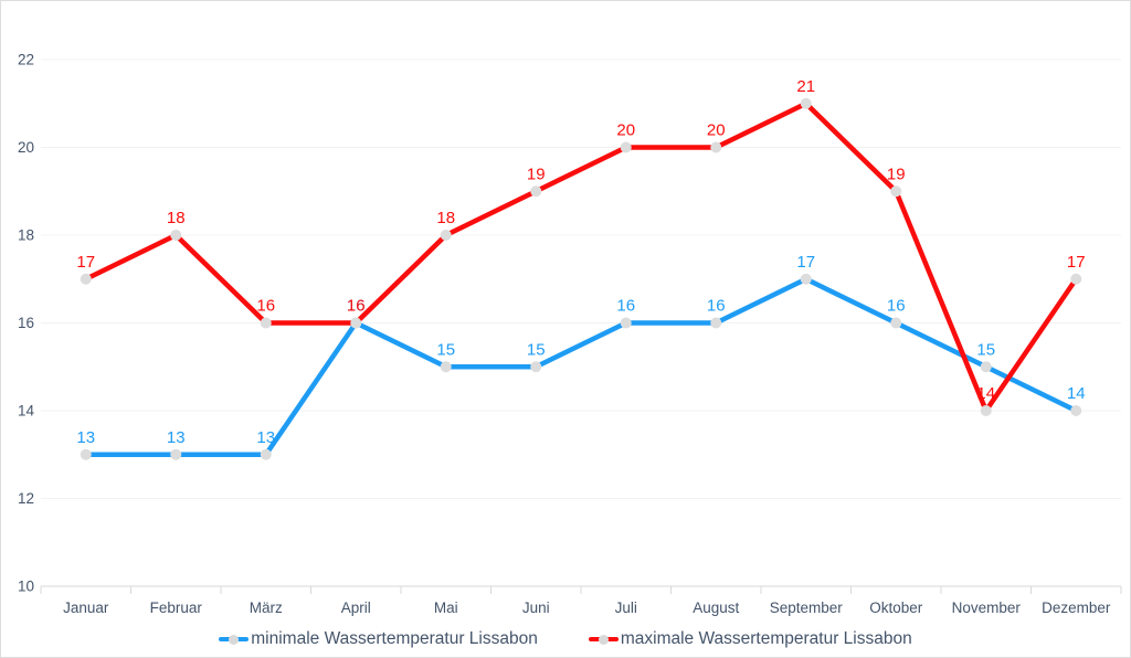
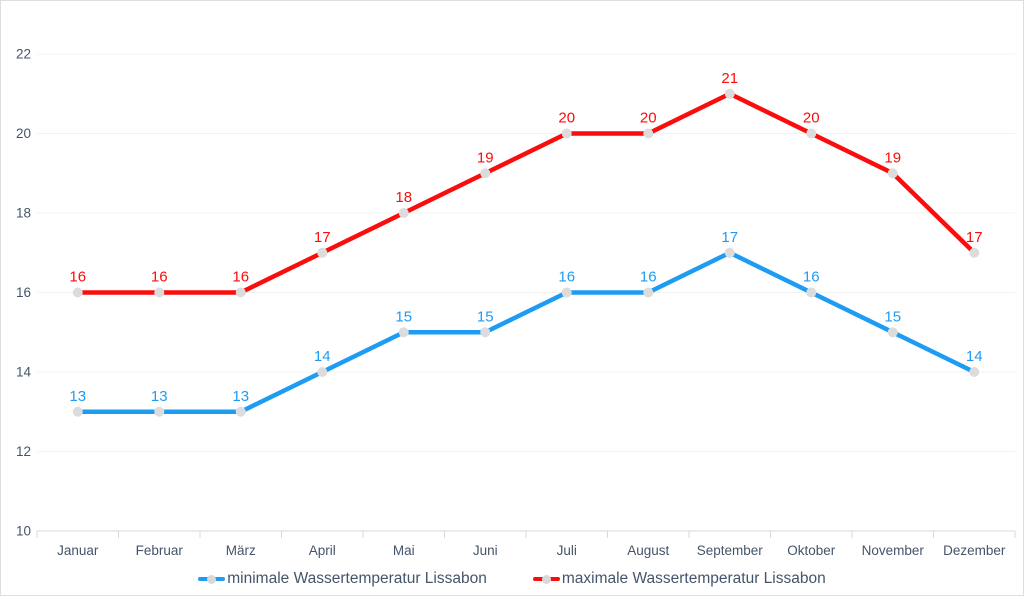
maximale Wassertemperatur Lissabon/Januar: 17 -> 16
maximale Wassertemperatur Lissabon/Februar: 18 -> 16
minimale Wassertemperatur Lissabon/April: 16 -> 14
maximale Wassertemperatur Lissabon/April: 16 -> 17
maximale Wassertemperatur Lissabon/Oktober: 19 -> 20
maximale Wassertemperatur Lissabon/November: 14 -> 19
